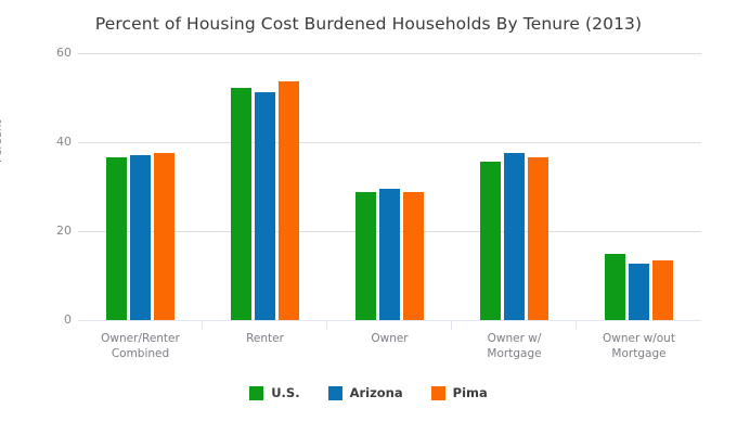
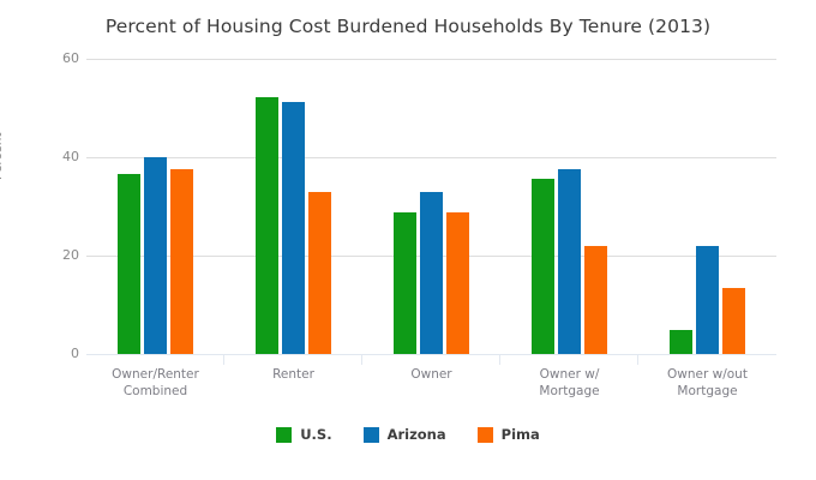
Arizona/Owner/Renter Combined: 37 -> 40
Pima/Renter: 54 -> 33
Arizona/Owner: 30 -> 33
Pima/Owner w/ Mortgage: 36 -> 22
U.S./Owner w/out Mortgage: 15 -> 5
Arizona/Owner w/out Mortgage: 13 -> 22
